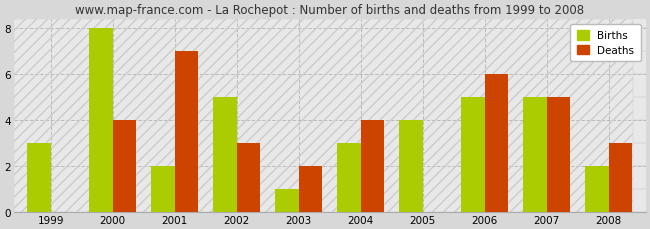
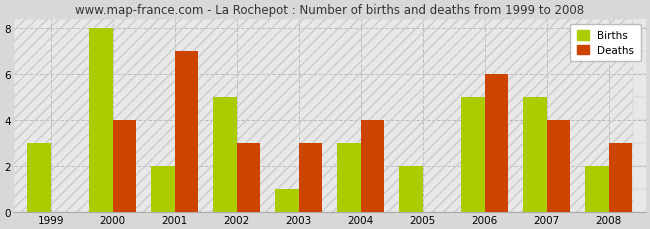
Deaths/2003: 2 -> 3
Births/2005: 4 -> 2
Deaths/2007: 5 -> 4
